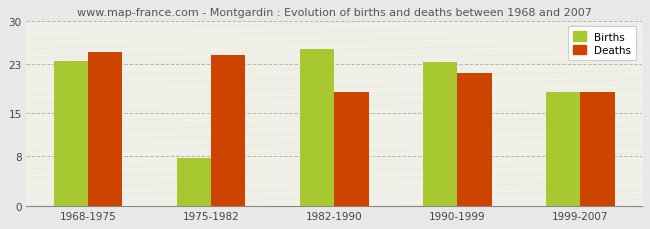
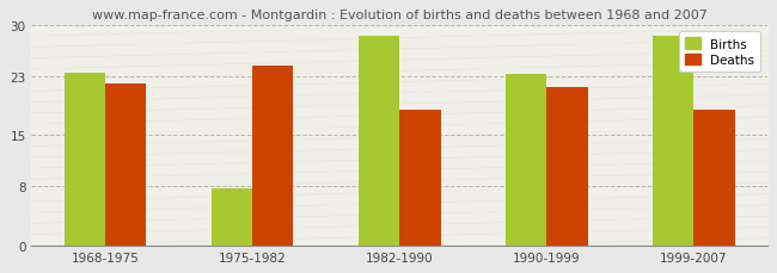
Deaths/1968-1975: 25.0 -> 22.0
Births/1982-1990: 25.4 -> 28.6
Births/1999-2007: 18.4 -> 28.6
